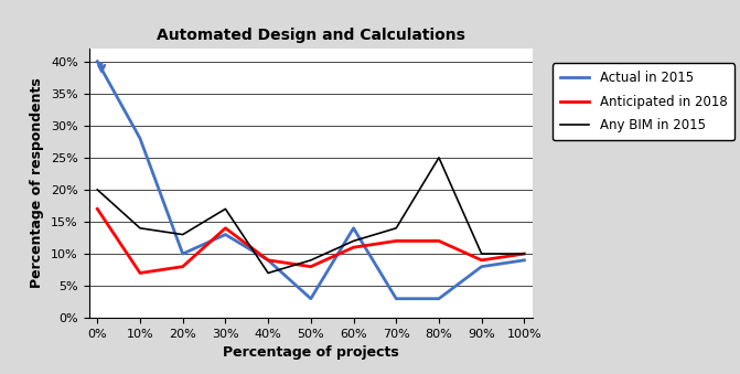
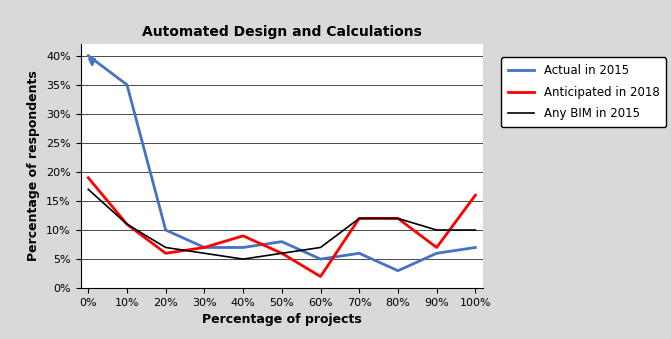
Anticipated in 2018/0%: 17% -> 19%
Any BIM in 2015/0%: 20% -> 17%
Actual in 2015/10%: 28% -> 35%
Anticipated in 2018/10%: 7% -> 11%
Any BIM in 2015/10%: 14% -> 11%
Anticipated in 2018/20%: 8% -> 6%
Any BIM in 2015/20%: 13% -> 7%
Actual in 2015/30%: 13% -> 7%
Anticipated in 2018/30%: 14% -> 7%
Any BIM in 2015/30%: 17% -> 6%
Actual in 2015/40%: 9% -> 7%
Any BIM in 2015/40%: 7% -> 5%
Actual in 2015/50%: 3% -> 8%
Anticipated in 2018/50%: 8% -> 6%
Any BIM in 2015/50%: 9% -> 6%
Actual in 2015/60%: 14% -> 5%
Anticipated in 2018/60%: 11% -> 2%
Any BIM in 2015/60%: 12% -> 7%
Actual in 2015/70%: 3% -> 6%
Any BIM in 2015/70%: 14% -> 12%
Any BIM in 2015/80%: 25% -> 12%
Actual in 2015/90%: 8% -> 6%
Anticipated in 2018/90%: 9% -> 7%
Actual in 2015/100%: 9% -> 7%
Anticipated in 2018/100%: 10% -> 16%
